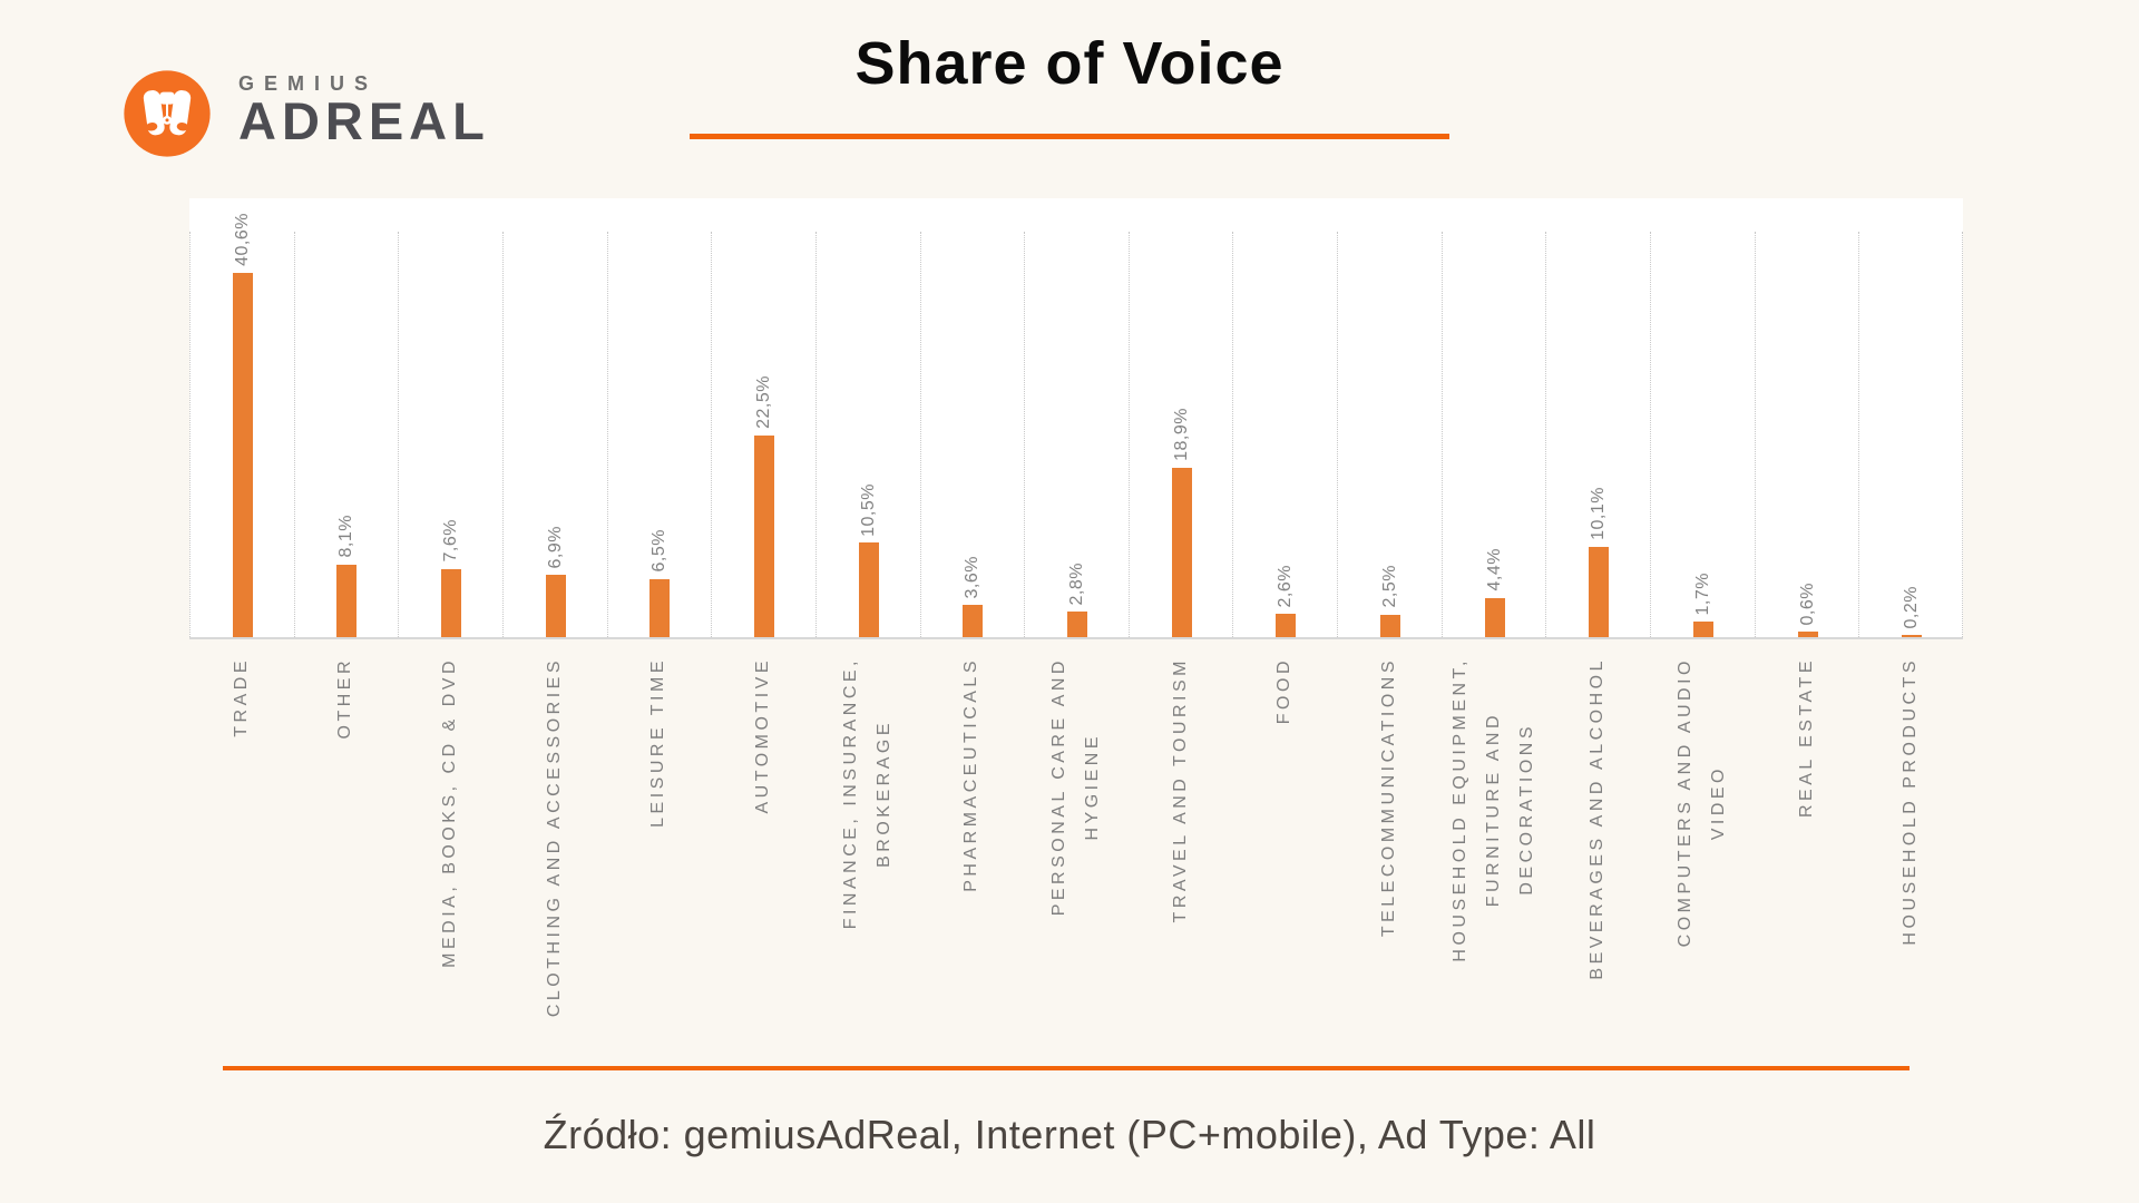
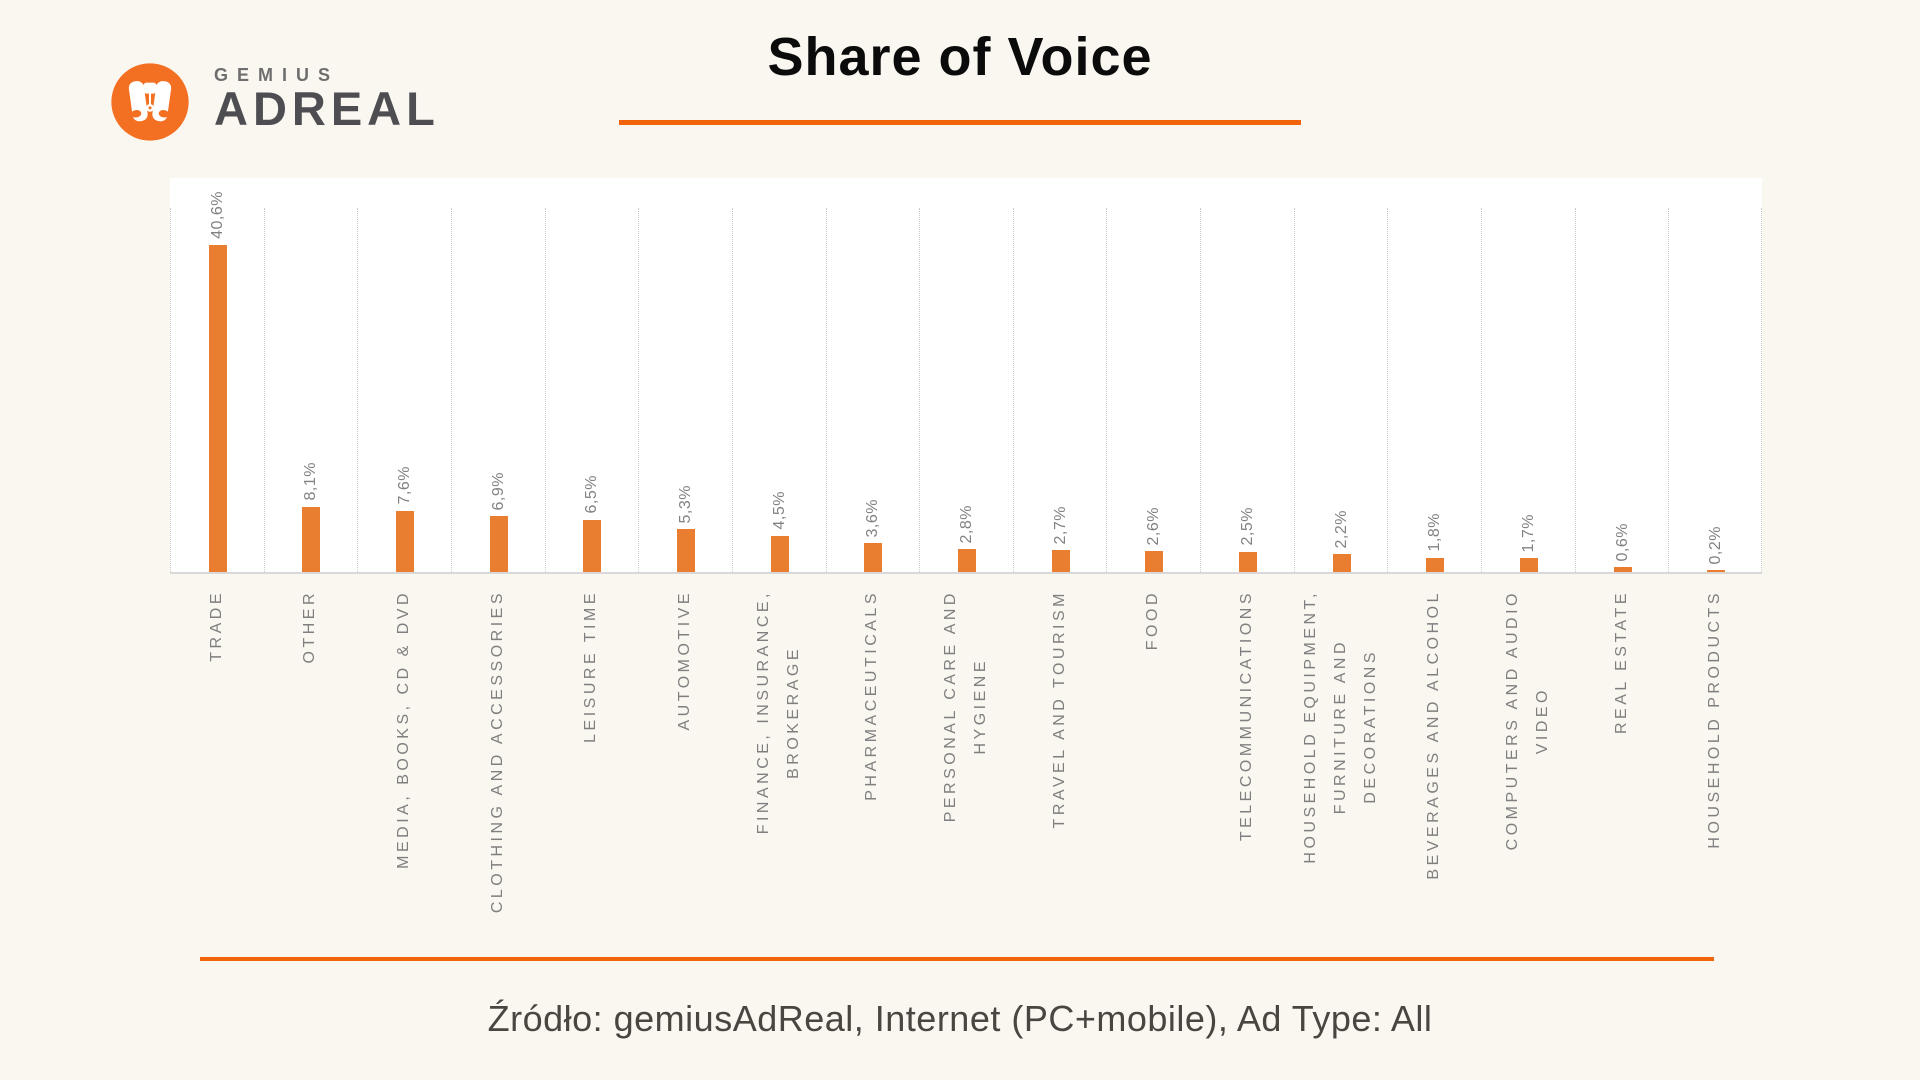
AUTOMOTIVE: 22,5% -> 5,3%
FINANCE, INSURANCE, BROKERAGE: 10,5% -> 4,5%
TRAVEL AND TOURISM: 18,9% -> 2,7%
HOUSEHOLD EQUIPMENT, FURNITURE AND DECORATIONS: 4,4% -> 2,2%
BEVERAGES AND ALCOHOL: 10,1% -> 1,8%
